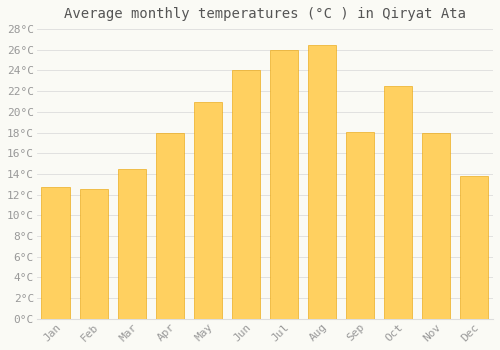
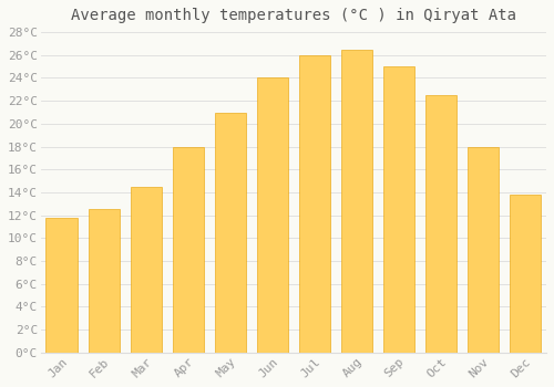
Jan: 12.7°C -> 11.8°C
Sep: 18.1°C -> 25.0°C
